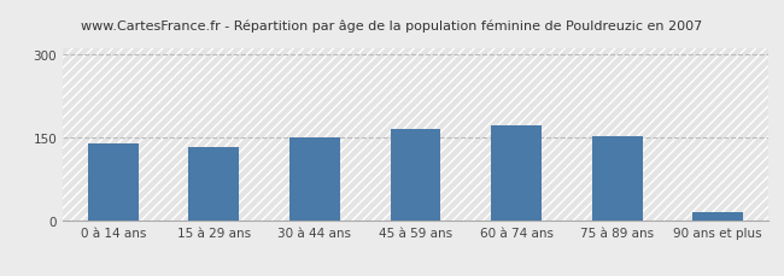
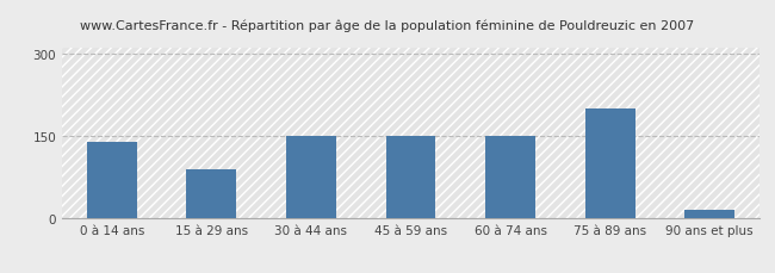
15 à 29 ans: 132 -> 90
45 à 59 ans: 165 -> 150
60 à 74 ans: 172 -> 150
75 à 89 ans: 153 -> 200
